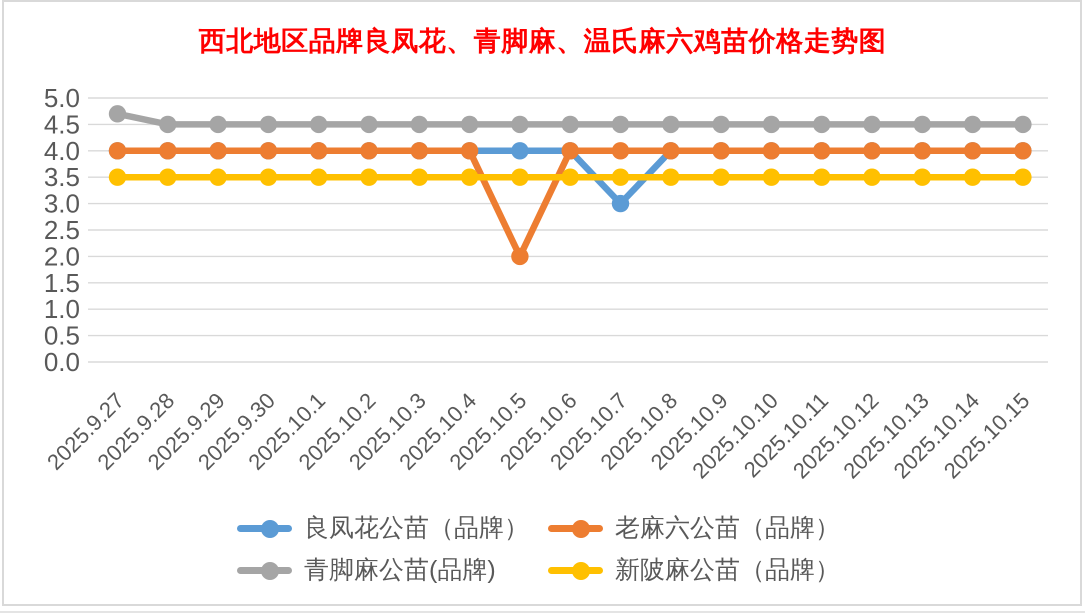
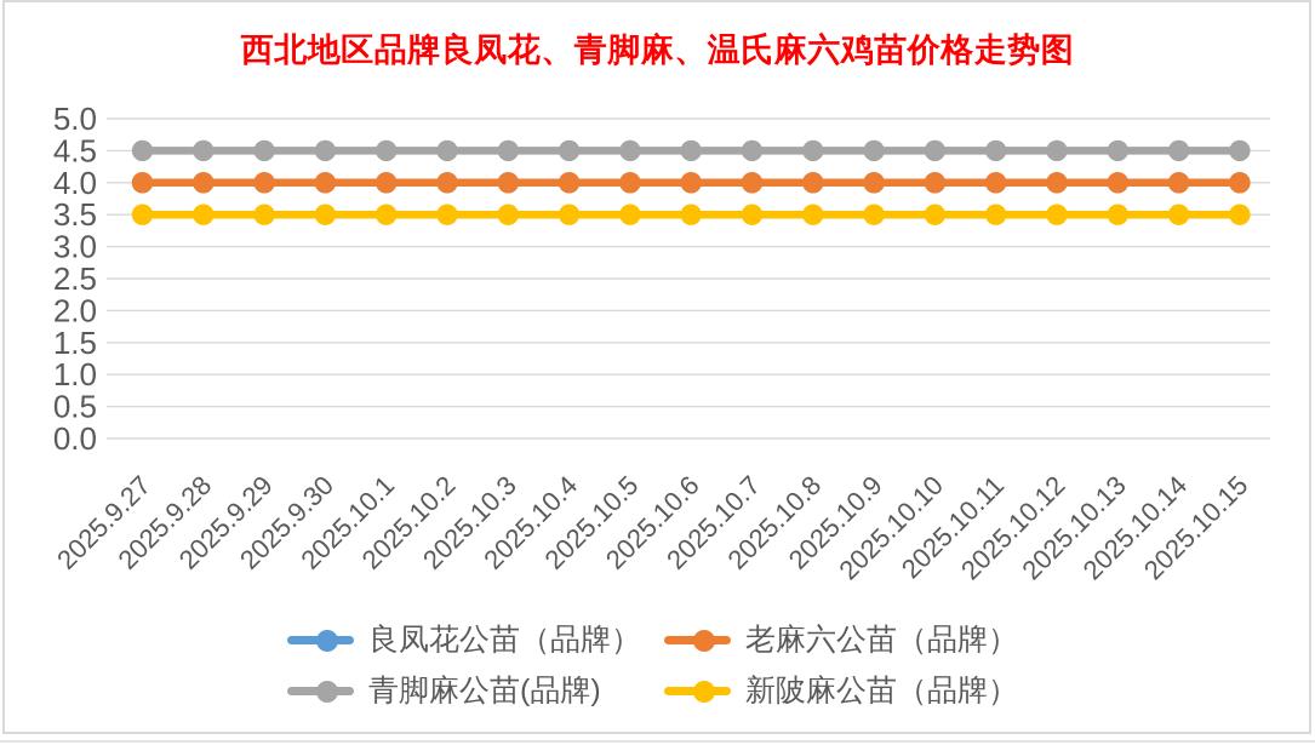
青脚麻公苗(品牌)/2025.9.27: 4.7 -> 4.5
老麻六公苗（品牌）/2025.10.5: 2 -> 4
良凤花公苗（品牌）/2025.10.7: 3 -> 4
